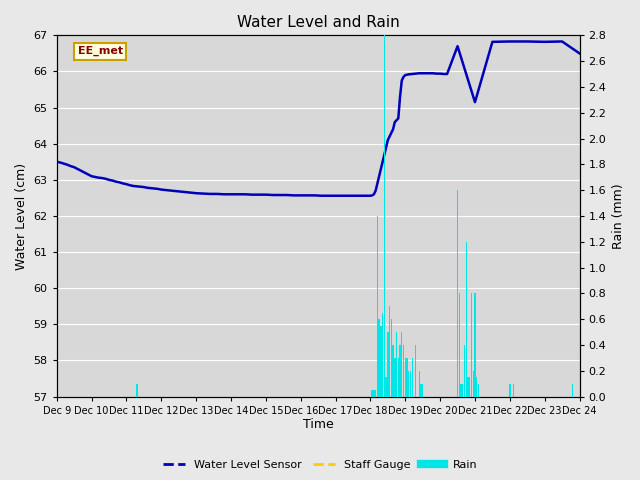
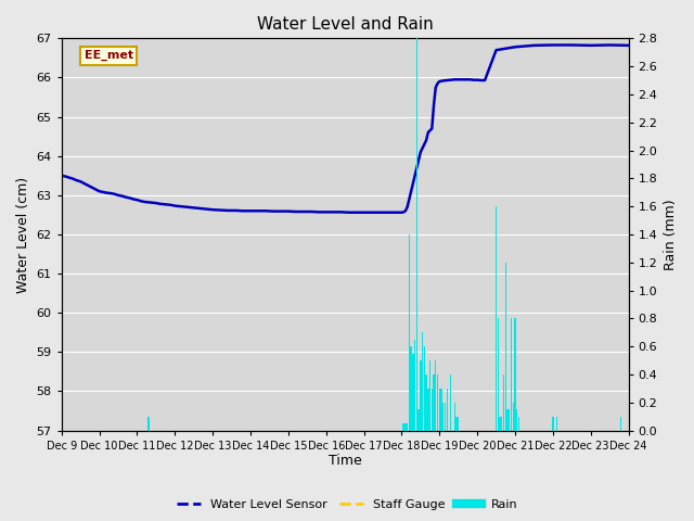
Water Level Sensor/Dec 21: 65.15 -> 66.78
Water Level Sensor/Dec 24: 66.50 -> 66.82
